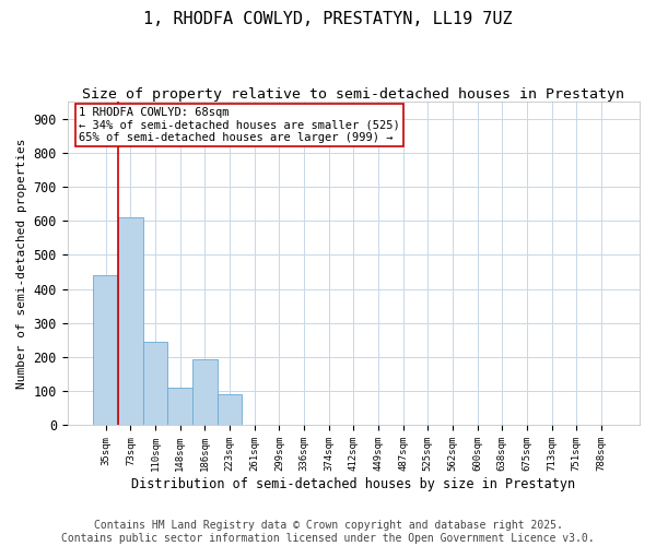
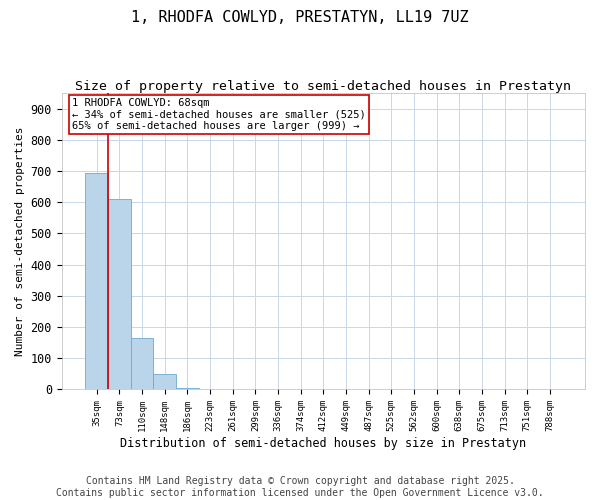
35sqm: 440 -> 695
110sqm: 245 -> 165
148sqm: 110 -> 50
186sqm: 195 -> 5
223sqm: 90 -> 2
